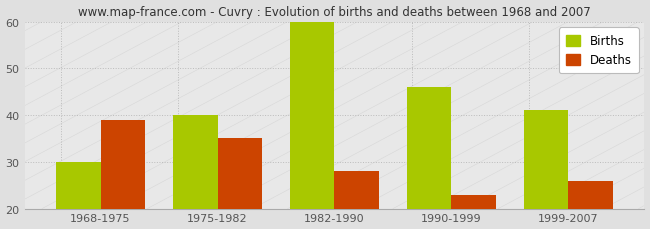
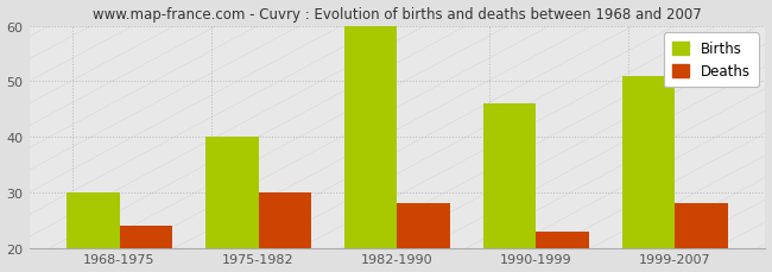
Deaths/1968-1975: 39 -> 24
Deaths/1975-1982: 35 -> 30
Births/1999-2007: 41 -> 51
Deaths/1999-2007: 26 -> 28
